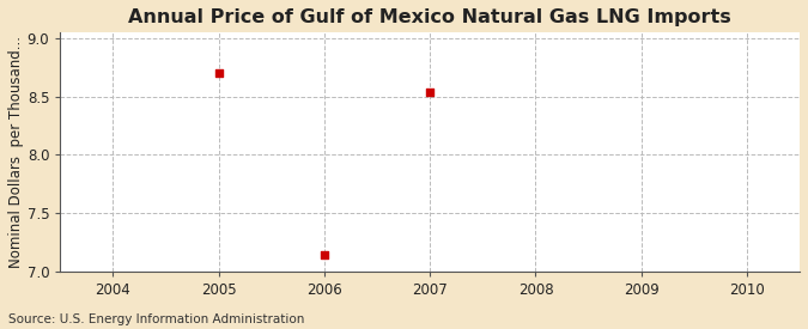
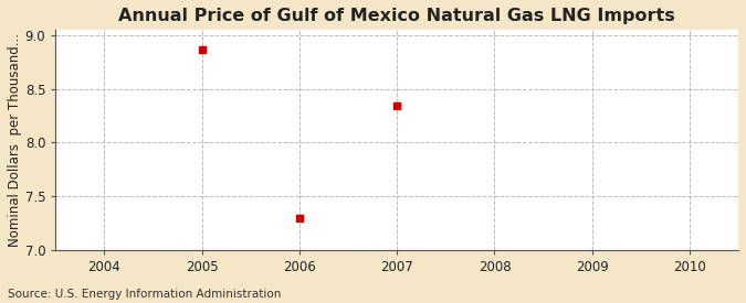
2005: 8.70 -> 8.87
2006: 7.14 -> 7.30
2007: 8.54 -> 8.34
